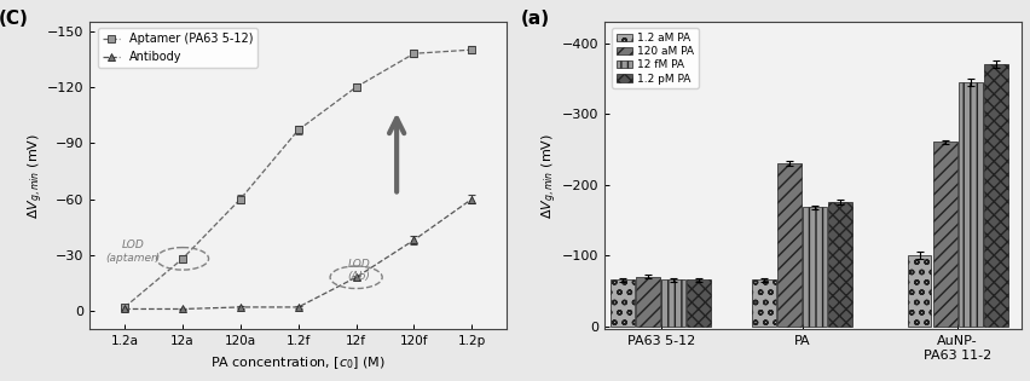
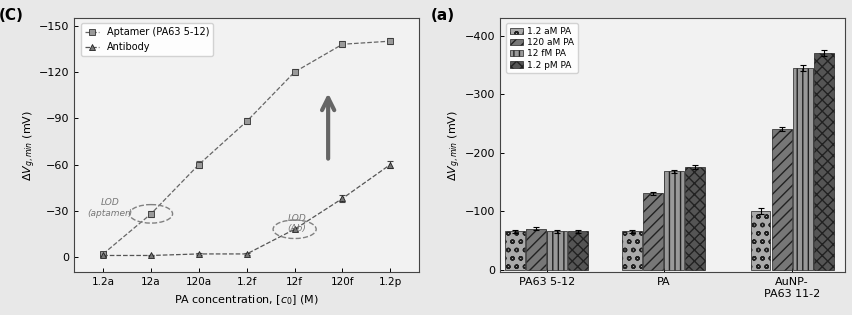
Aptamer (PA63 5-12)/1.2f: -97 -> -88
120 aM PA/PA: -230 -> -130
120 aM PA/AuNP- PA63 11-2: -260 -> -240
